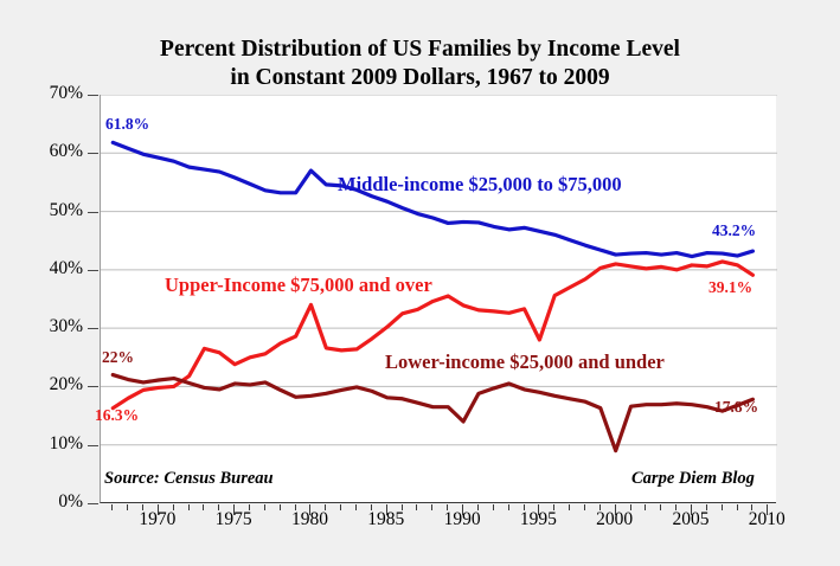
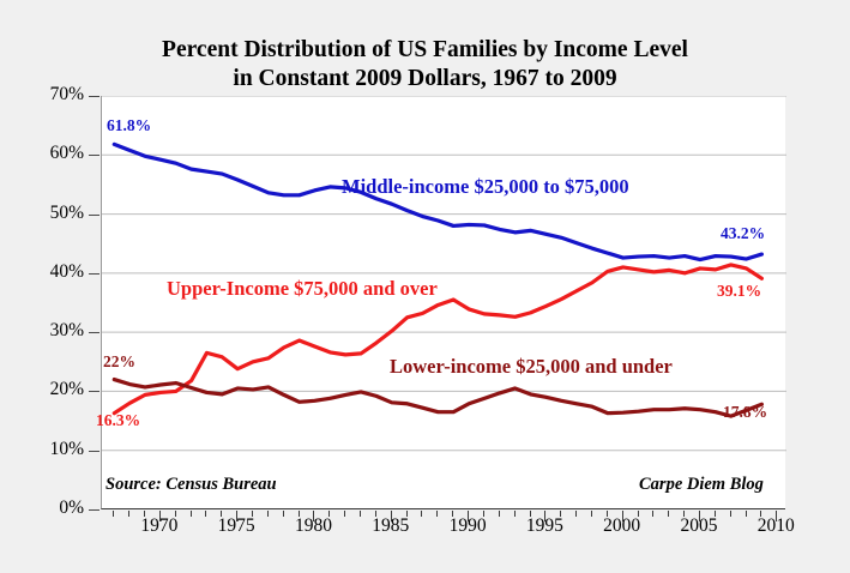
Middle-income $25,000 to $75,000/1980: 57% -> 54%
Upper-Income $75,000 and over/1980: 34% -> 28%
Lower-income $25,000 and under/1990: 14% -> 18%
Upper-Income $75,000 and over/1995: 28% -> 34%
Lower-income $25,000 and under/2000: 9% -> 16%
